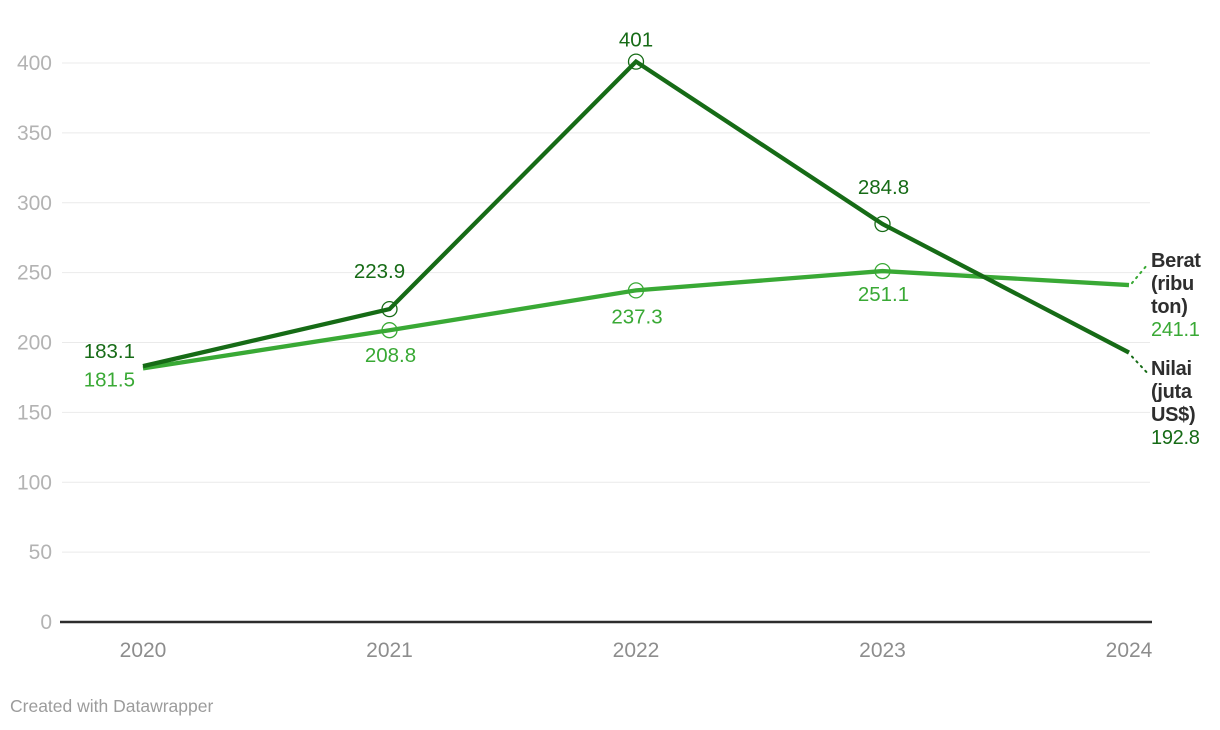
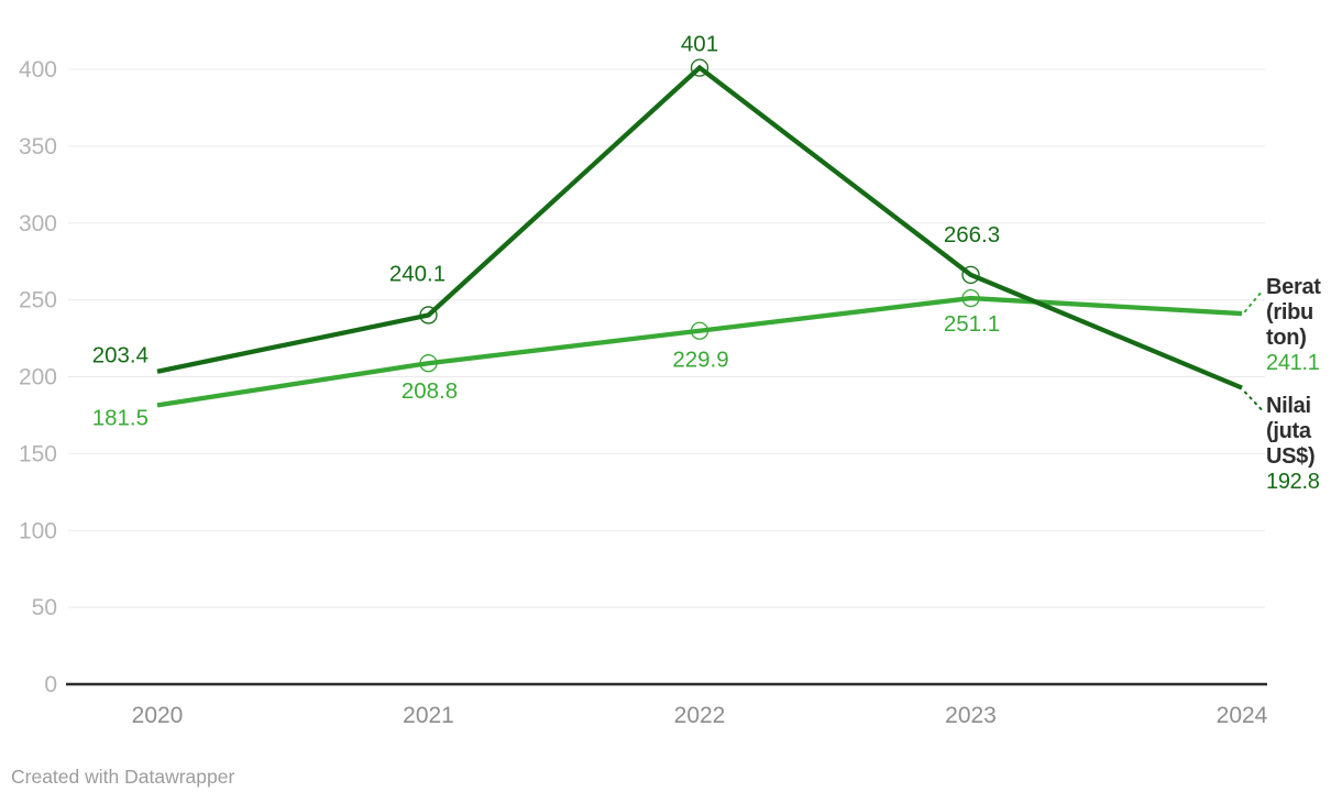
Nilai (juta US$)/2020: 183.1 -> 203.4
Nilai (juta US$)/2021: 223.9 -> 240.1
Berat (ribu ton)/2022: 237.3 -> 229.9
Nilai (juta US$)/2023: 284.8 -> 266.3
